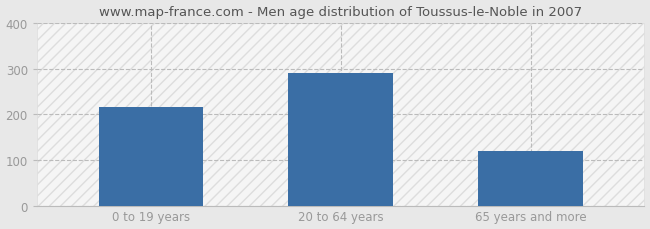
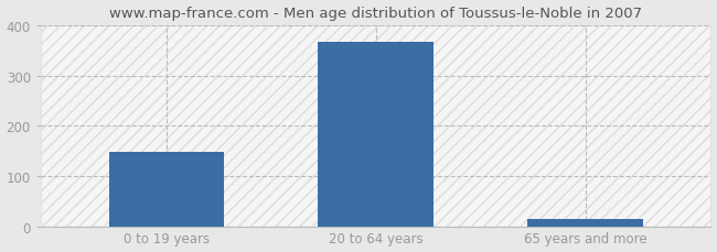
0 to 19 years: 215 -> 147
20 to 64 years: 290 -> 368
65 years and more: 120 -> 14
